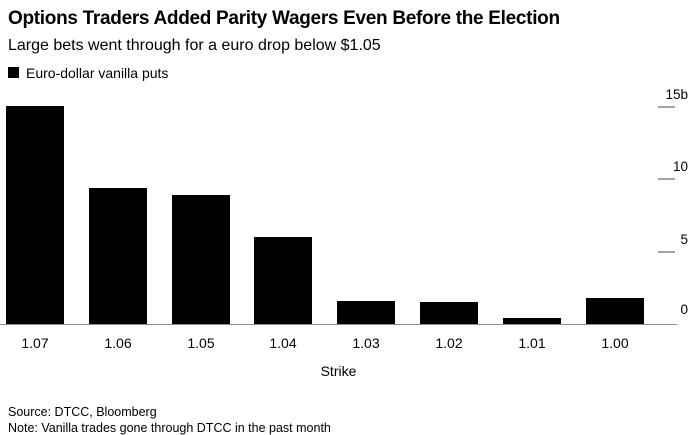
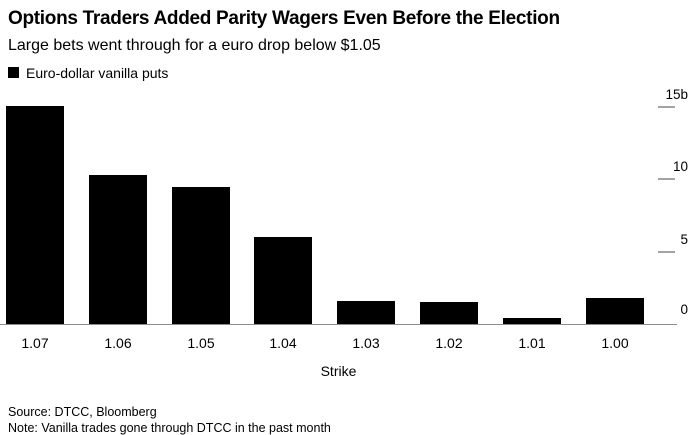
1.06: 9.4b -> 10.3b
1.05: 8.9b -> 9.5b
